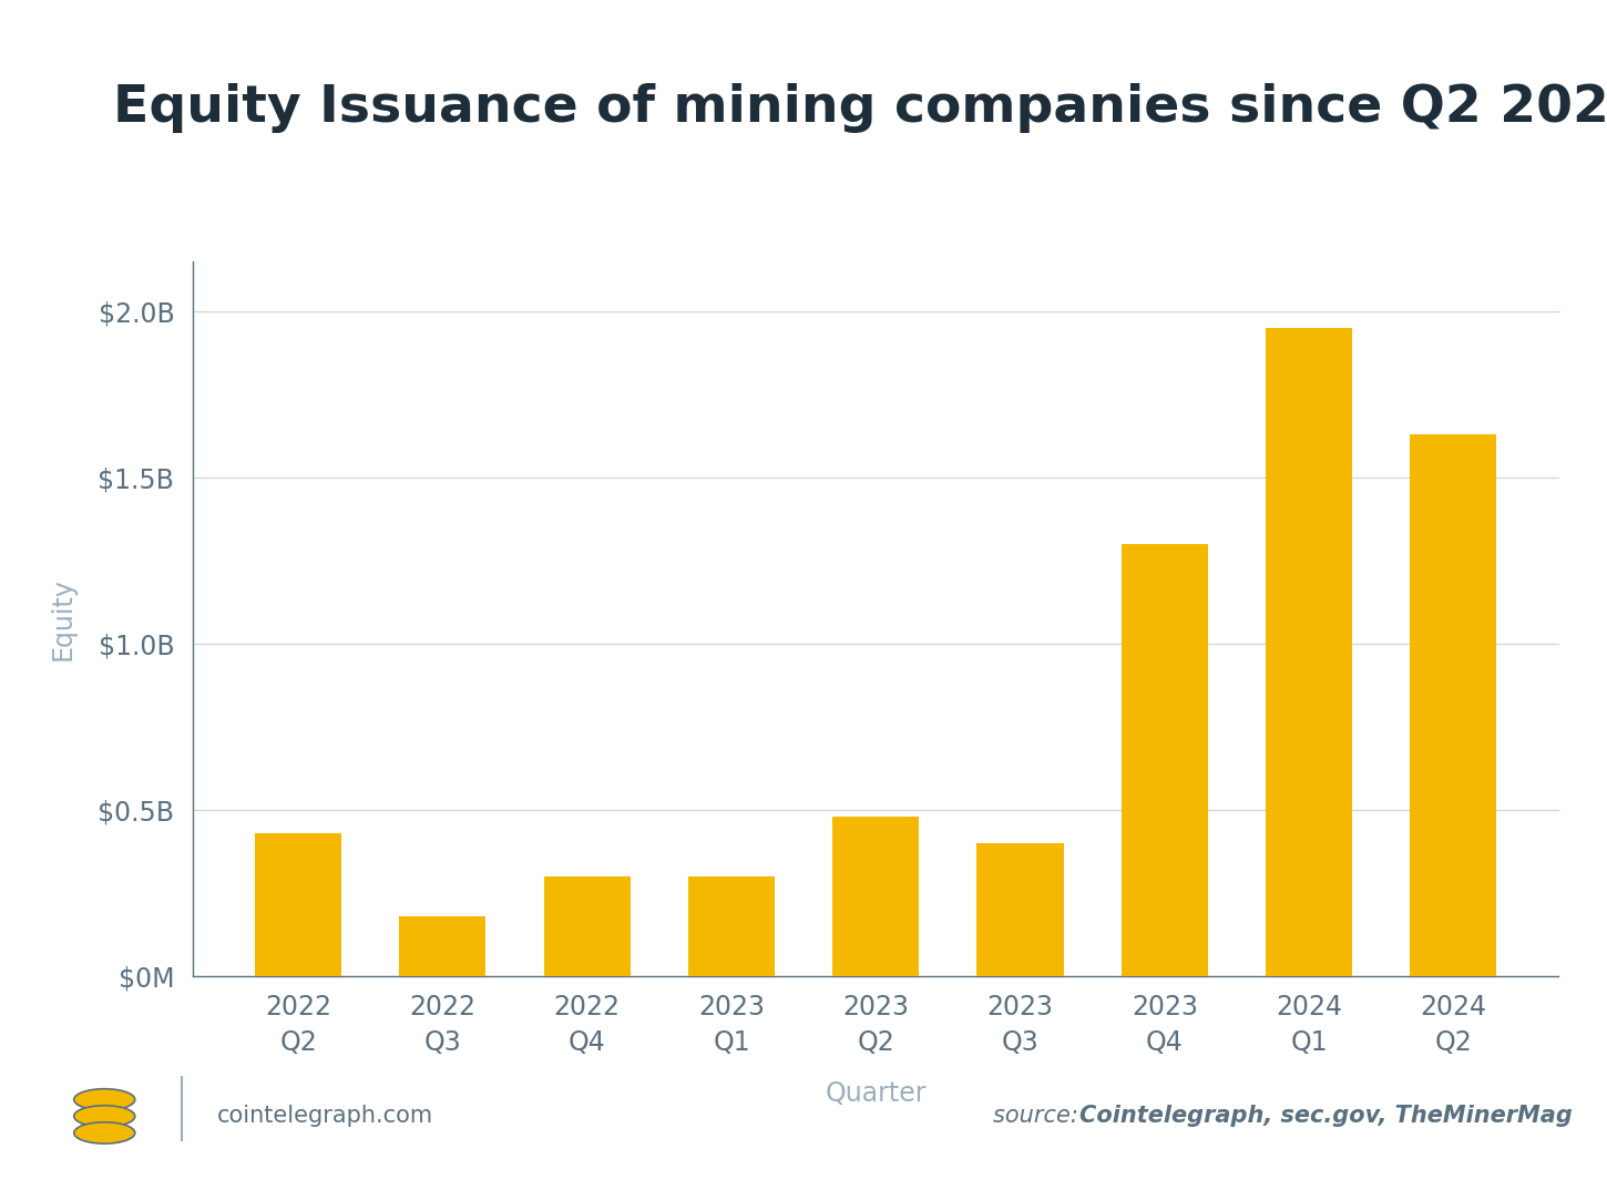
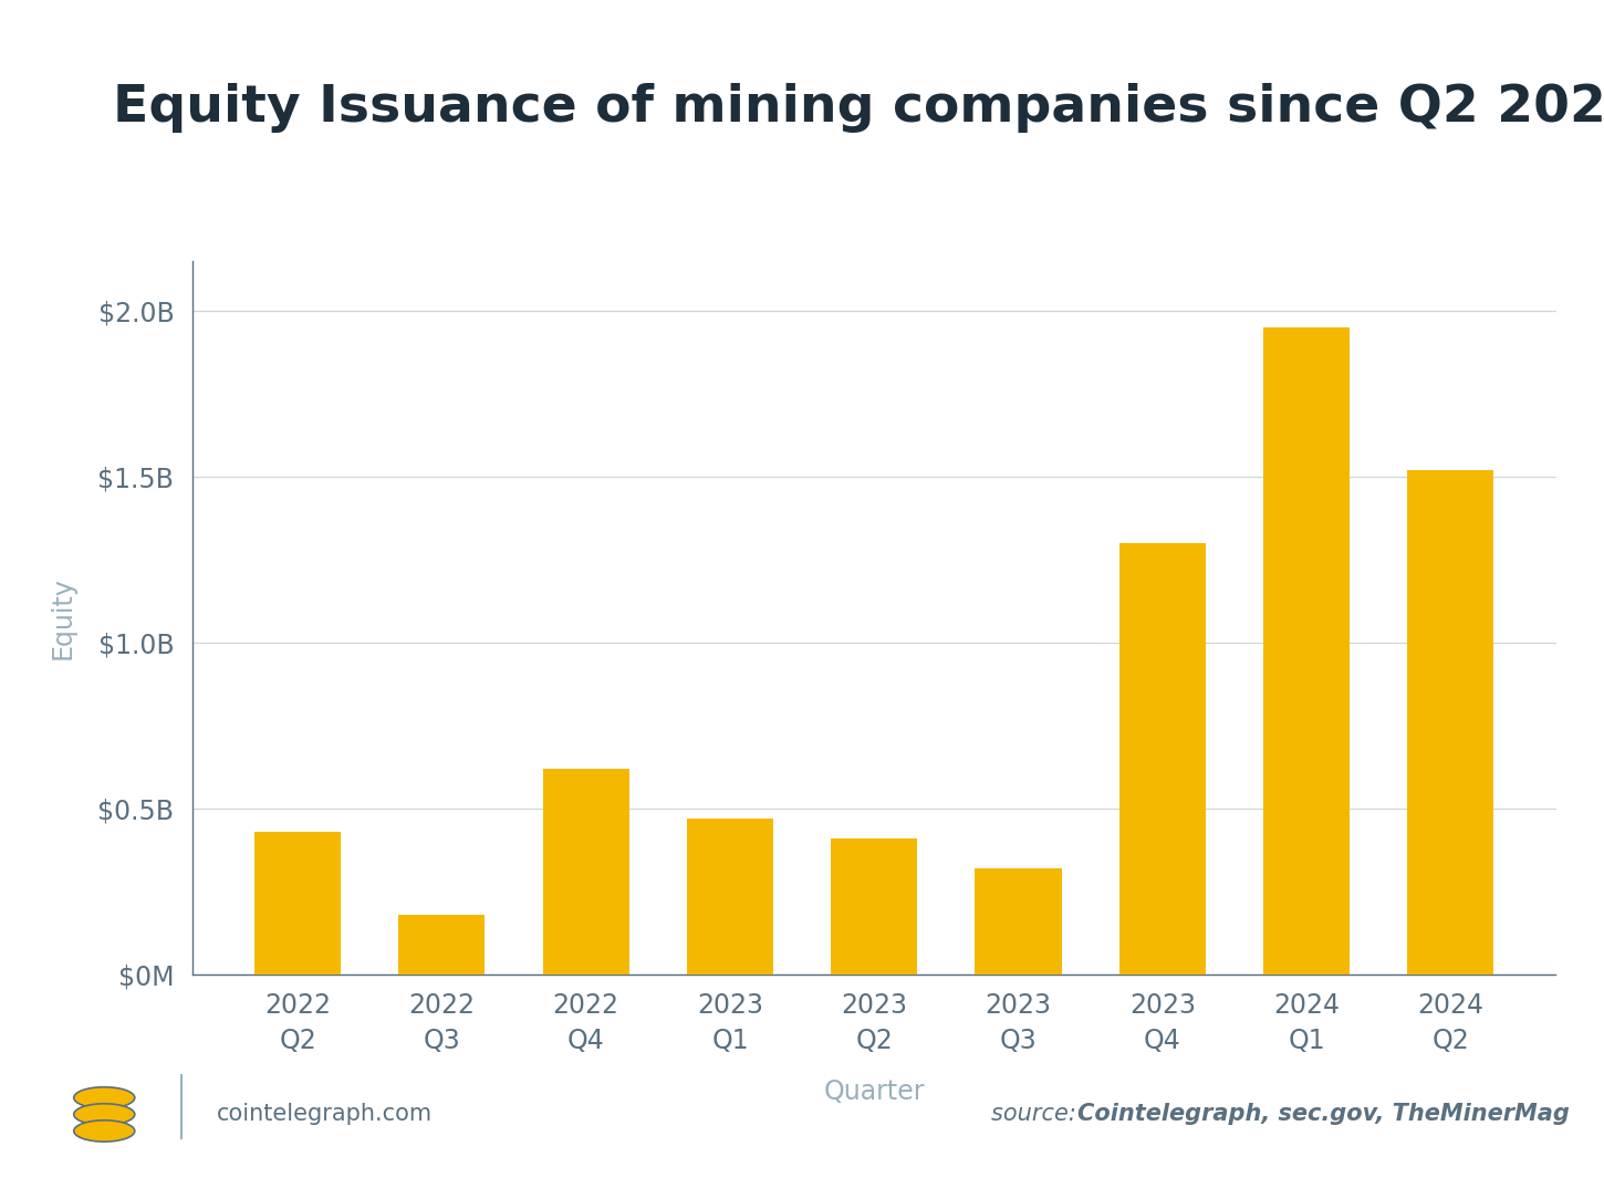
2022 Q4: $0.30B -> $0.62B
2023 Q1: $0.30B -> $0.47B
2023 Q2: $0.48B -> $0.41B
2023 Q3: $0.40B -> $0.32B
2024 Q2: $1.63B -> $1.52B
